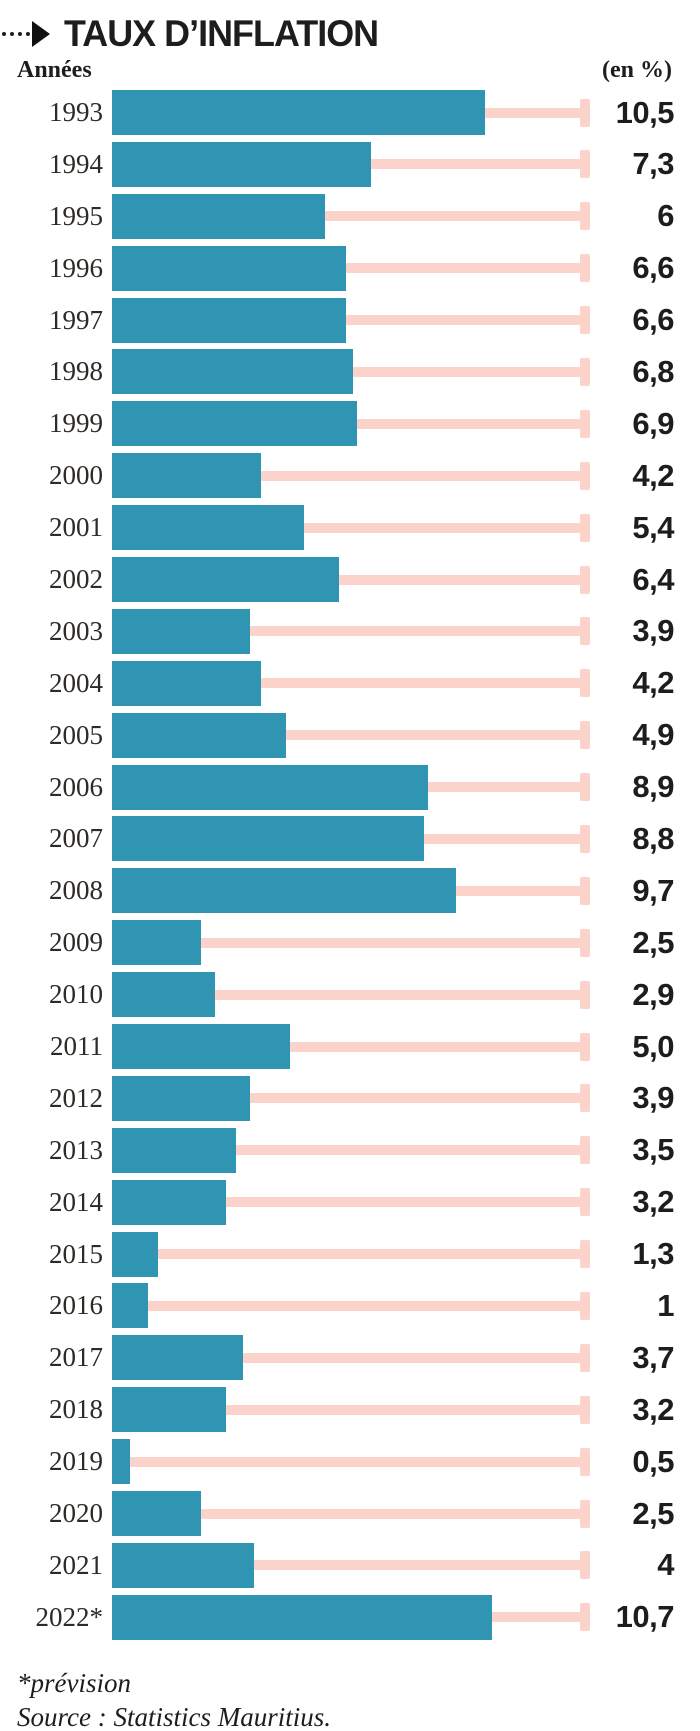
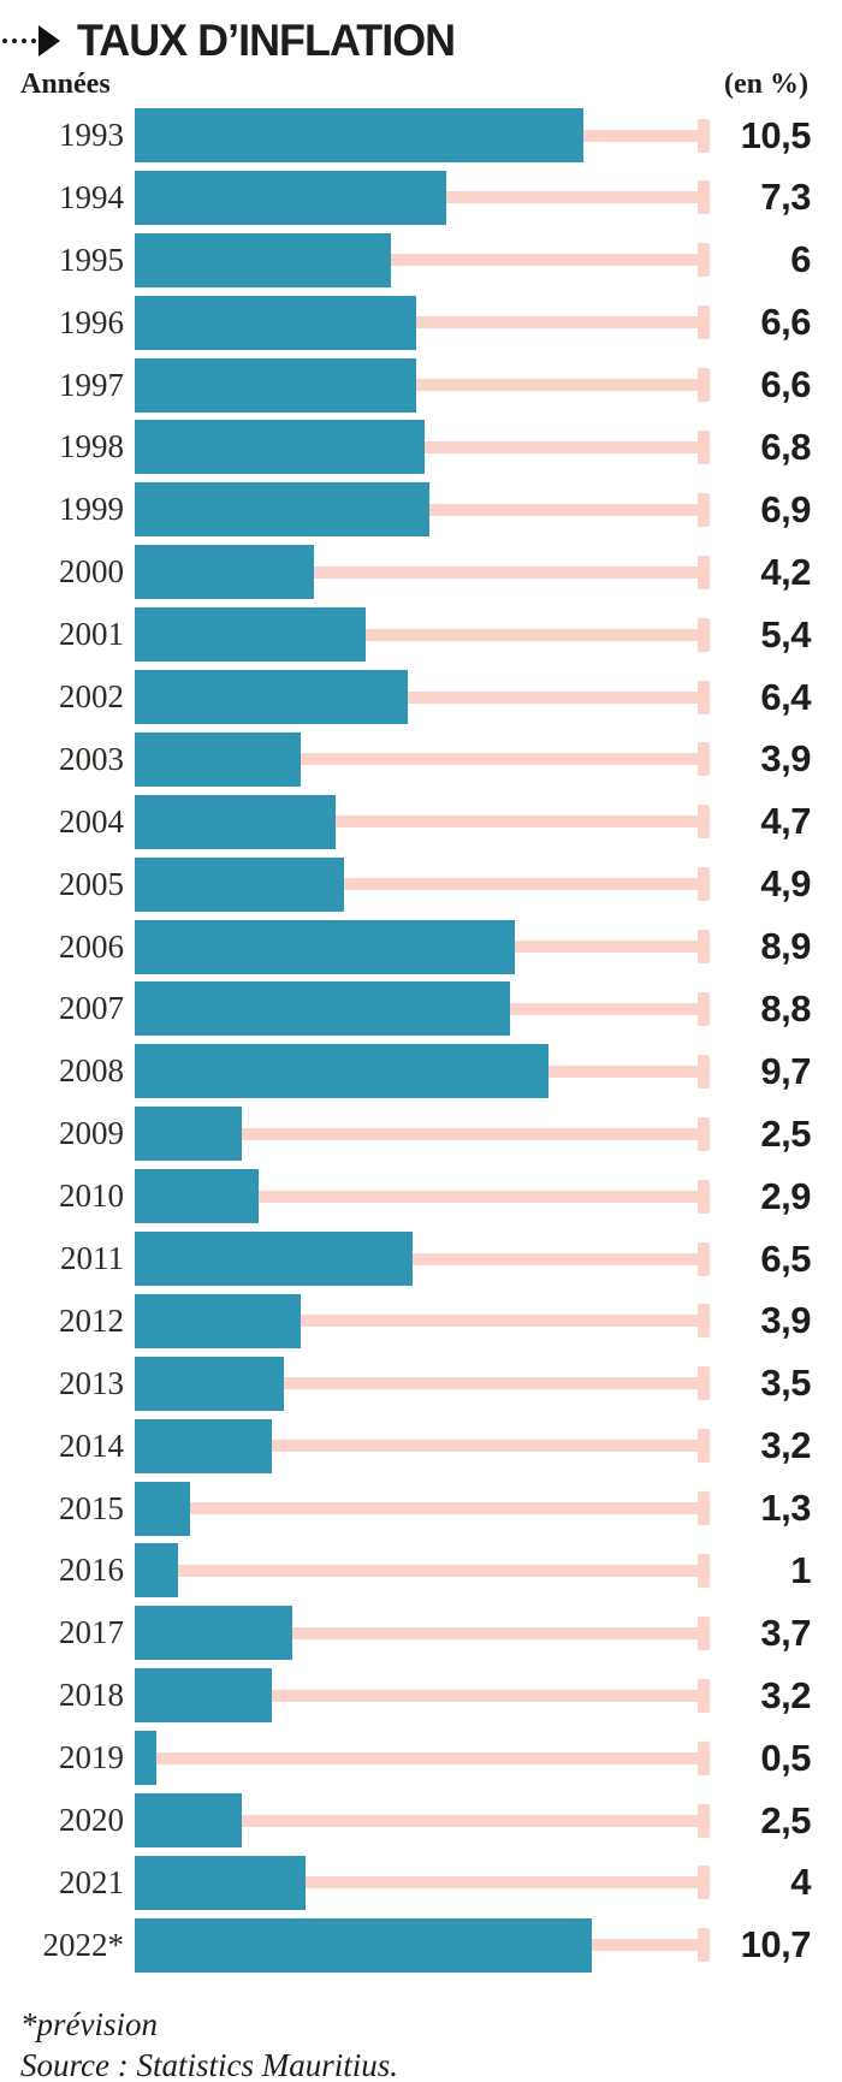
2004: 4,2 -> 4,7
2011: 5,0 -> 6,5
